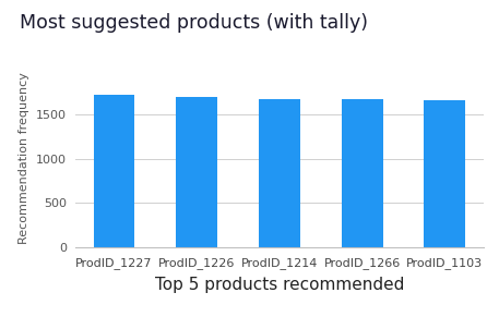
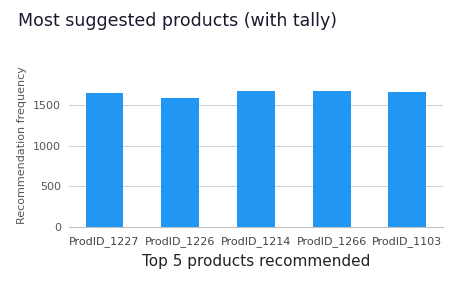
ProdID_1227: 1720 -> 1640
ProdID_1226: 1700 -> 1580
